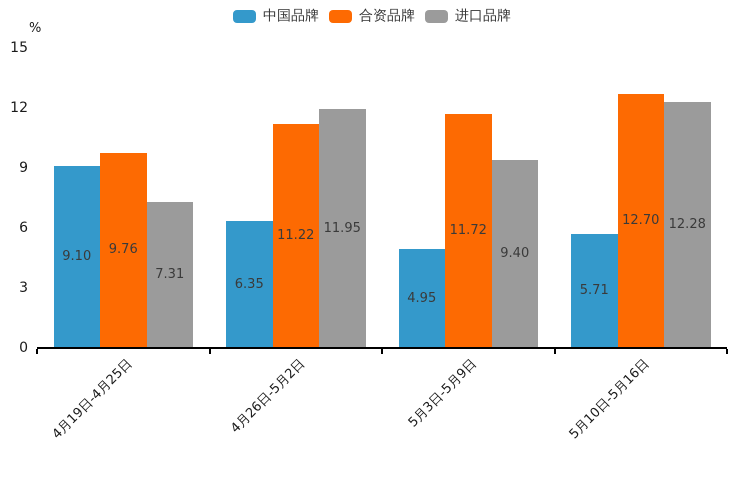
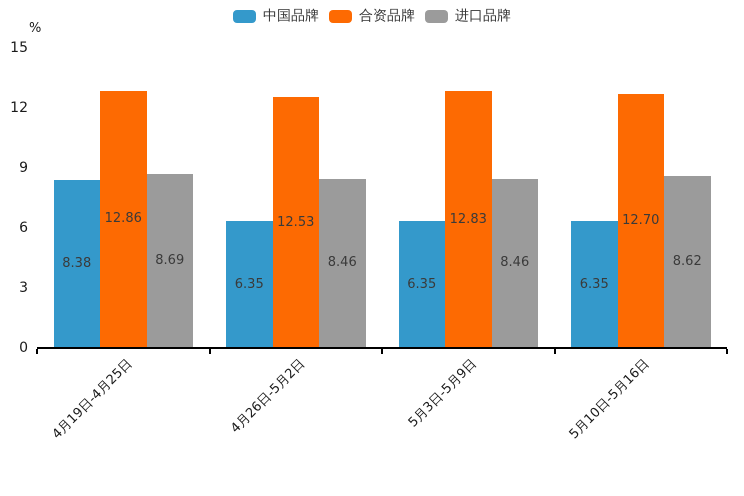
中国品牌/4月19日-4月25日: 9.10 -> 8.38
合资品牌/4月19日-4月25日: 9.76 -> 12.86
进口品牌/4月19日-4月25日: 7.31 -> 8.69
合资品牌/4月26日-5月2日: 11.22 -> 12.53
进口品牌/4月26日-5月2日: 11.95 -> 8.46
中国品牌/5月3日-5月9日: 4.95 -> 6.35
合资品牌/5月3日-5月9日: 11.72 -> 12.83
进口品牌/5月3日-5月9日: 9.40 -> 8.46
中国品牌/5月10日-5月16日: 5.71 -> 6.35
进口品牌/5月10日-5月16日: 12.28 -> 8.62
